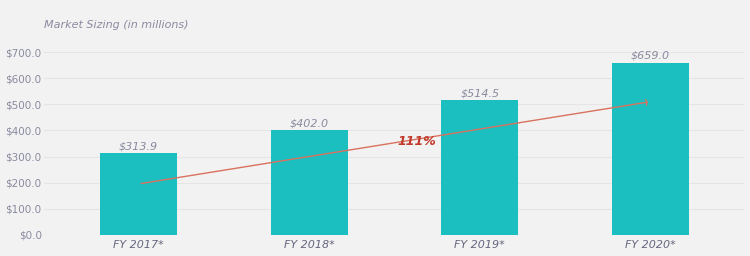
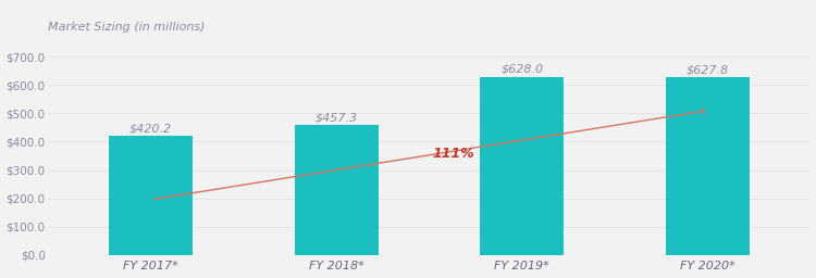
FY 2017*: $313.9 -> $420.2
FY 2018*: $402.0 -> $457.3
FY 2019*: $514.5 -> $628.0
FY 2020*: $659.0 -> $627.8
